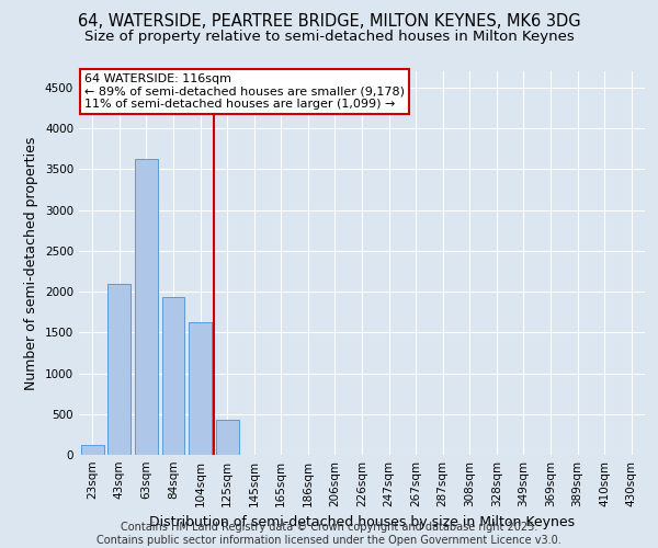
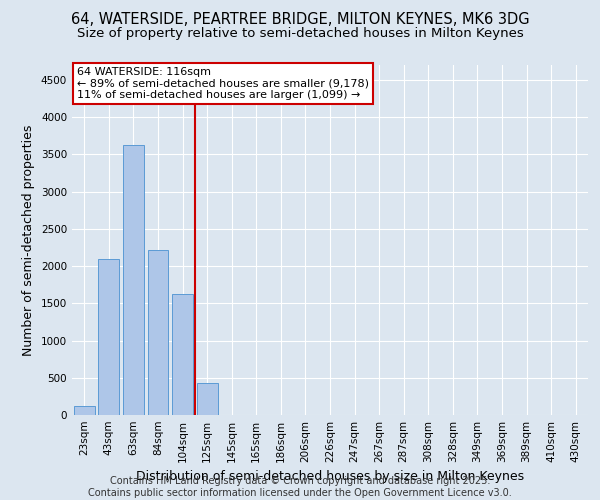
84sqm: 1940 -> 2220
